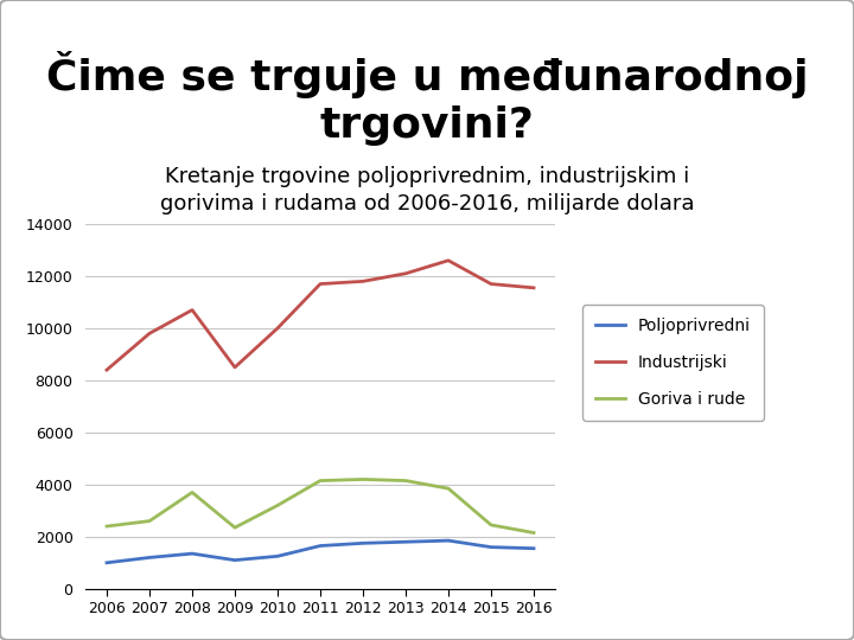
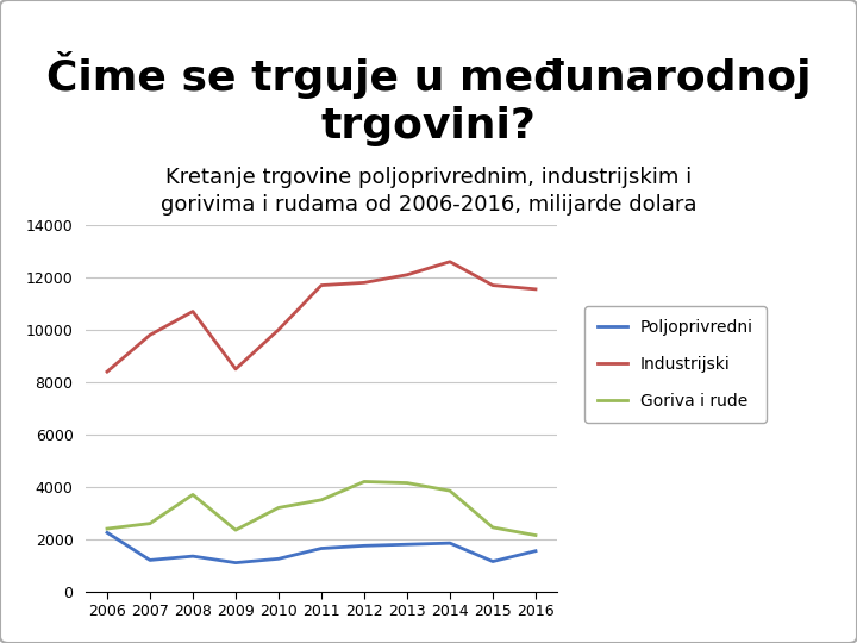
Poljoprivredni/2006: 1000 -> 2250
Goriva i rude/2011: 4150 -> 3500
Poljoprivredni/2015: 1600 -> 1150
